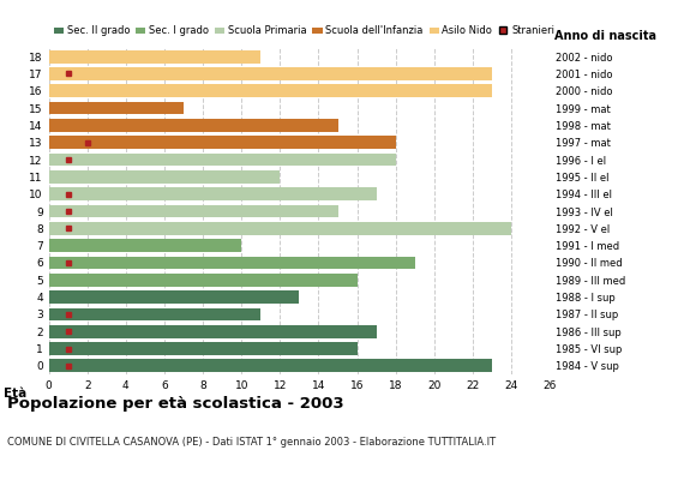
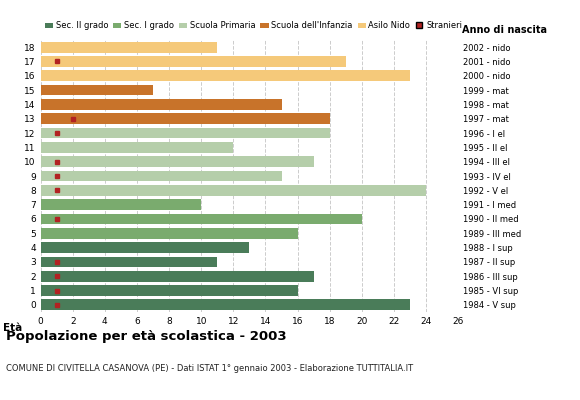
17: 23 -> 19
6: 19 -> 20
